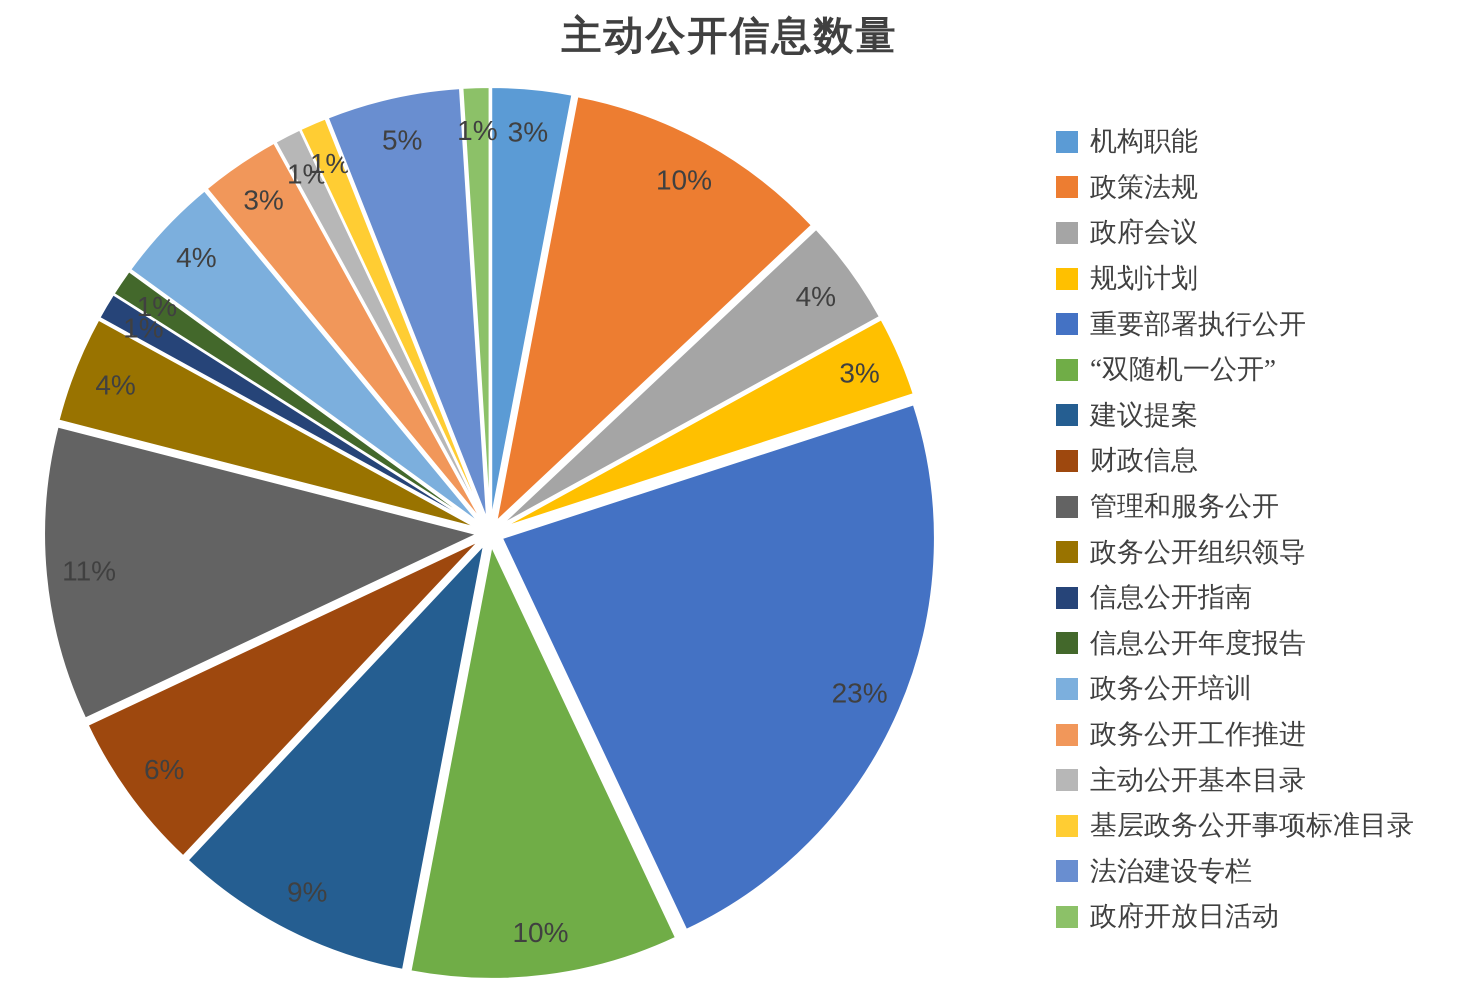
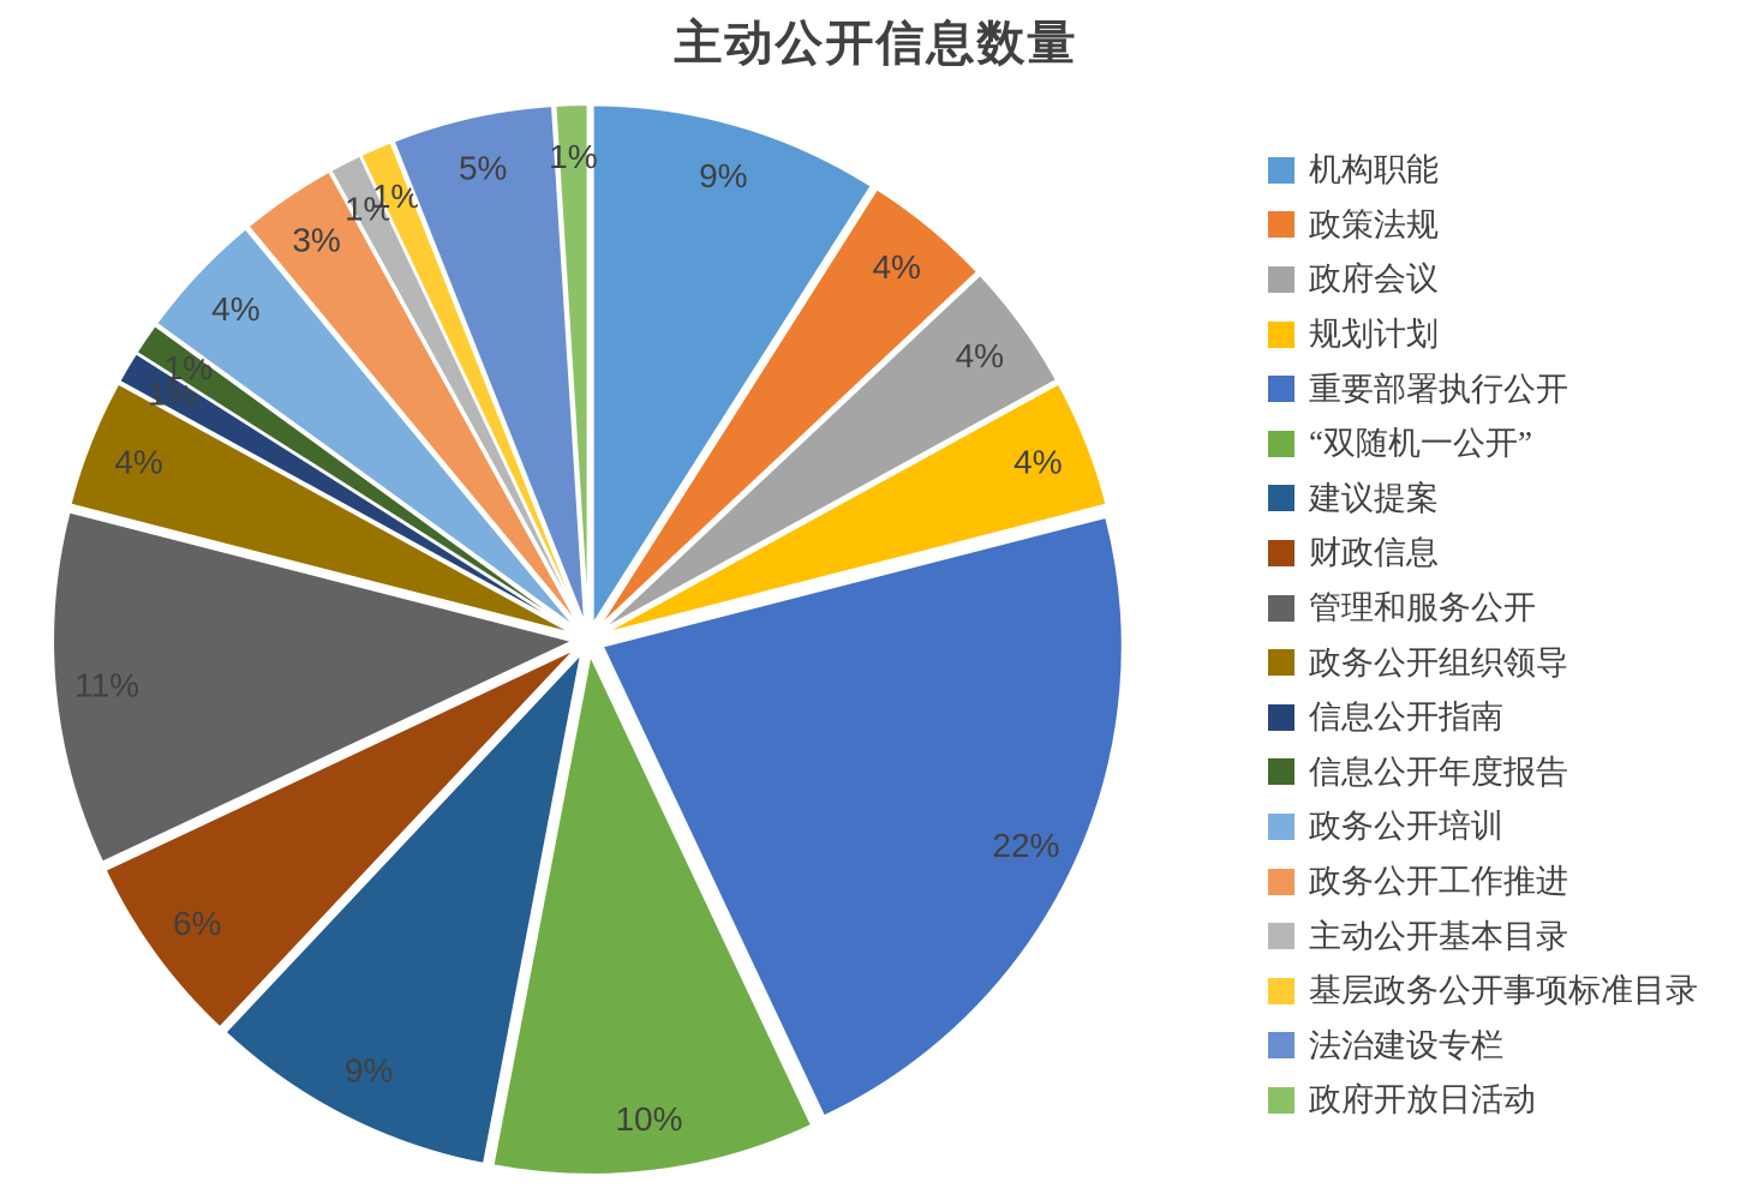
机构职能: 3% -> 9%
政策法规: 10% -> 4%
规划计划: 3% -> 4%
重要部署执行公开: 23% -> 22%
